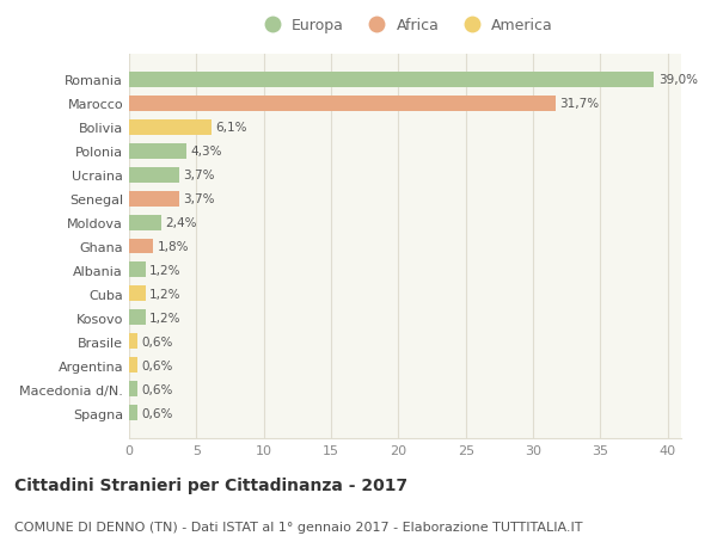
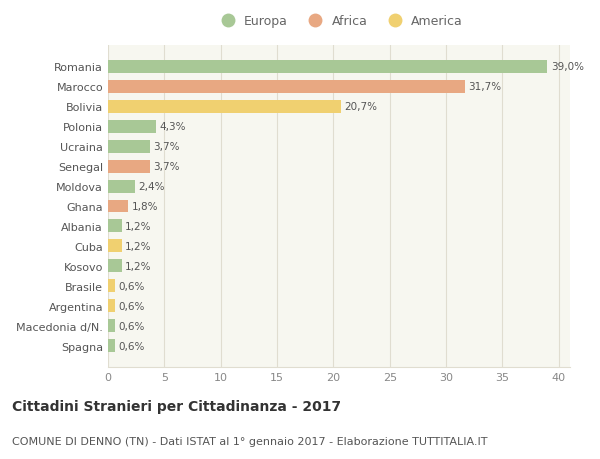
Bolivia: 6,1% -> 20,7%
